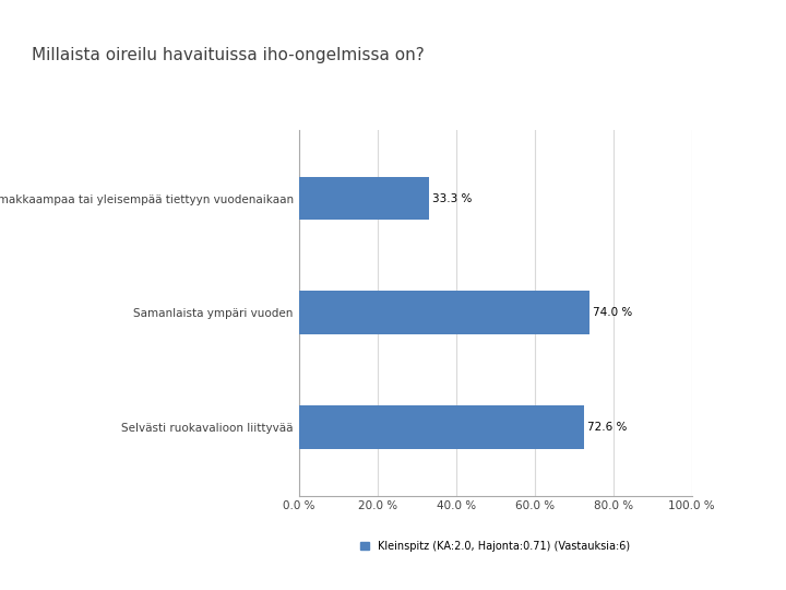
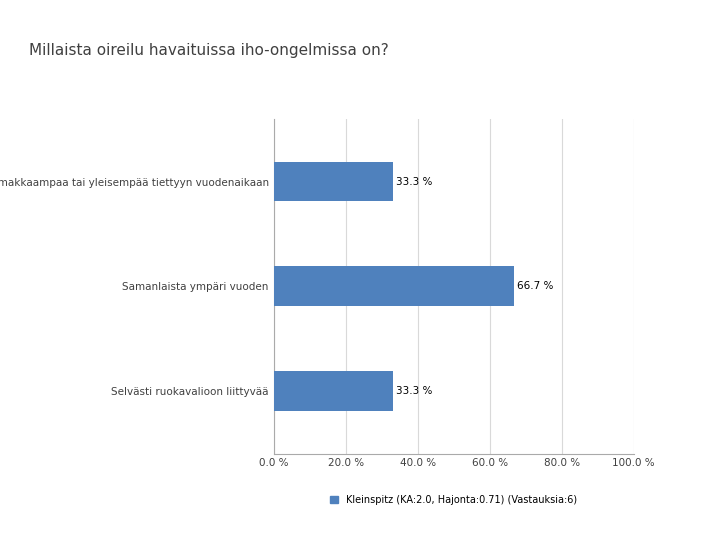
Samanlaista ympäri vuoden: 74.0 -> 66.7
Selvästi ruokavalioon liittyvää: 72.6 -> 33.3
